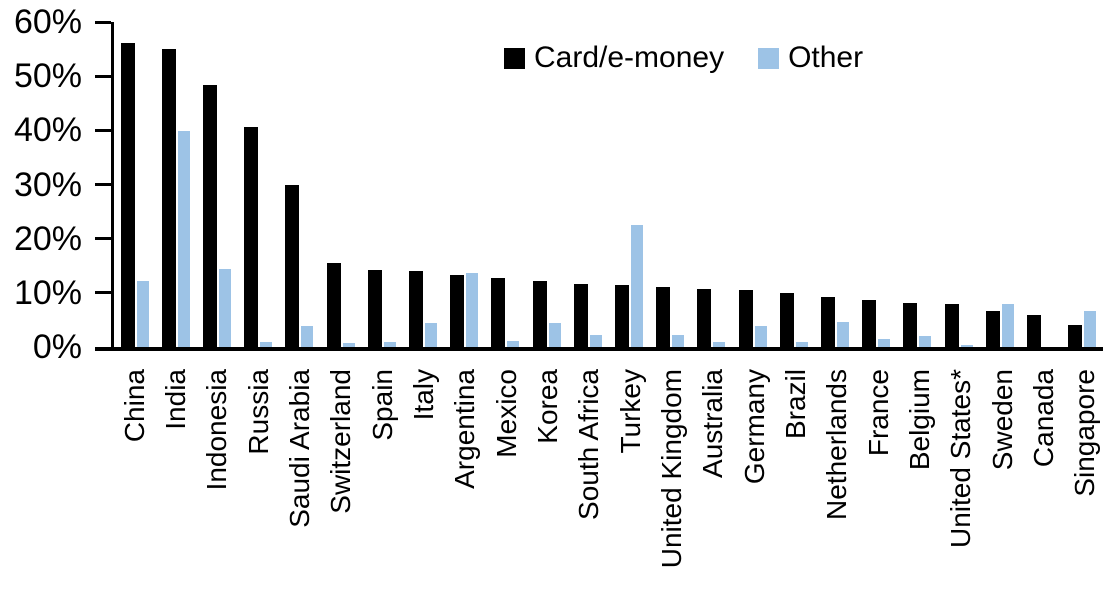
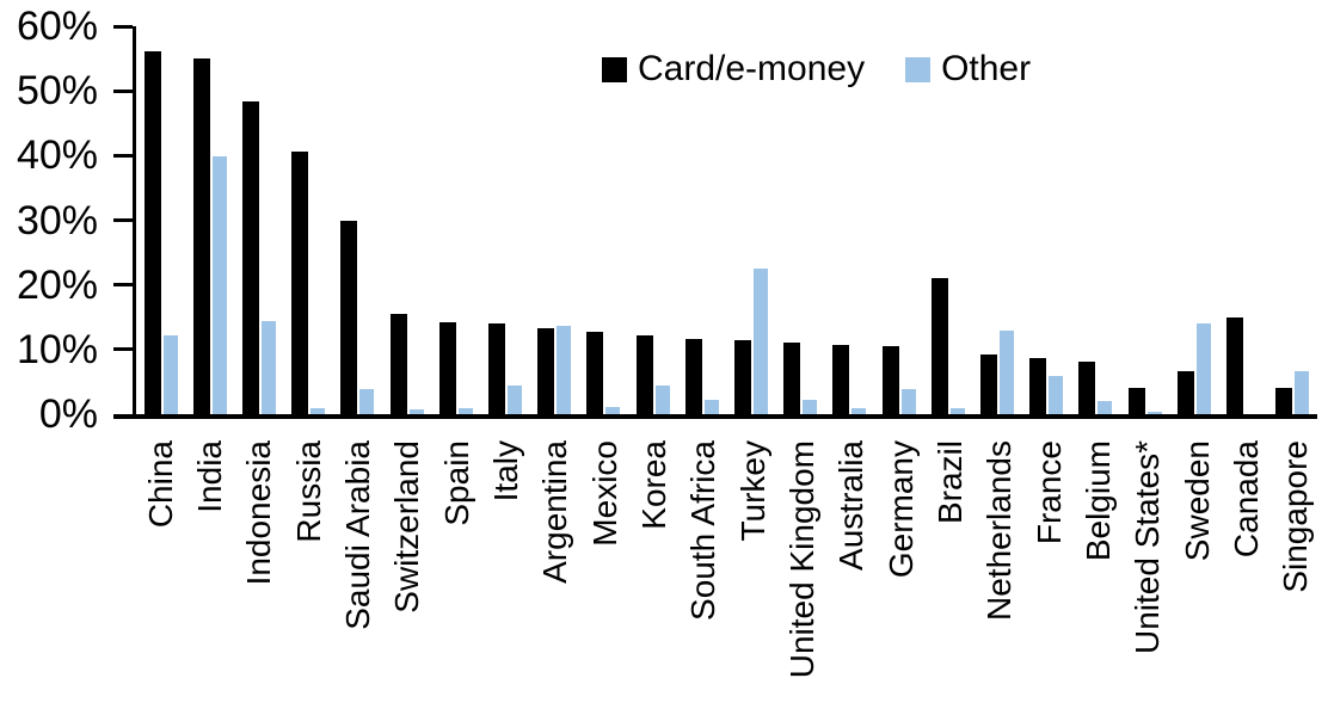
Card/e-money/Brazil: 10% -> 21%
Other/Netherlands: 5% -> 13%
Other/France: 2% -> 6%
Card/e-money/United States*: 8% -> 4%
Other/Sweden: 8% -> 14%
Card/e-money/Canada: 6% -> 15%
